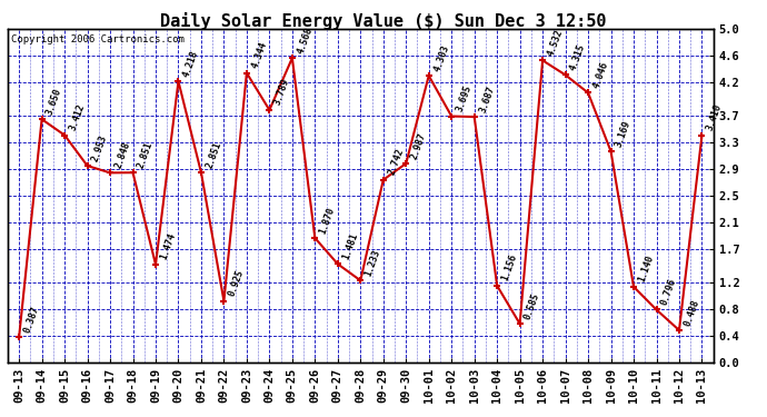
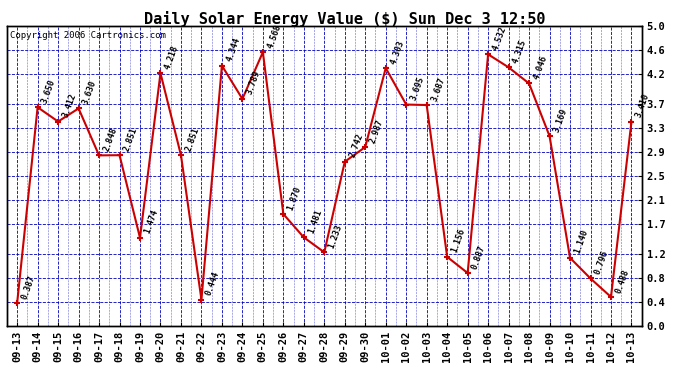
09-16: 2.953 -> 3.630
09-22: 0.925 -> 0.444
10-05: 0.585 -> 0.887
